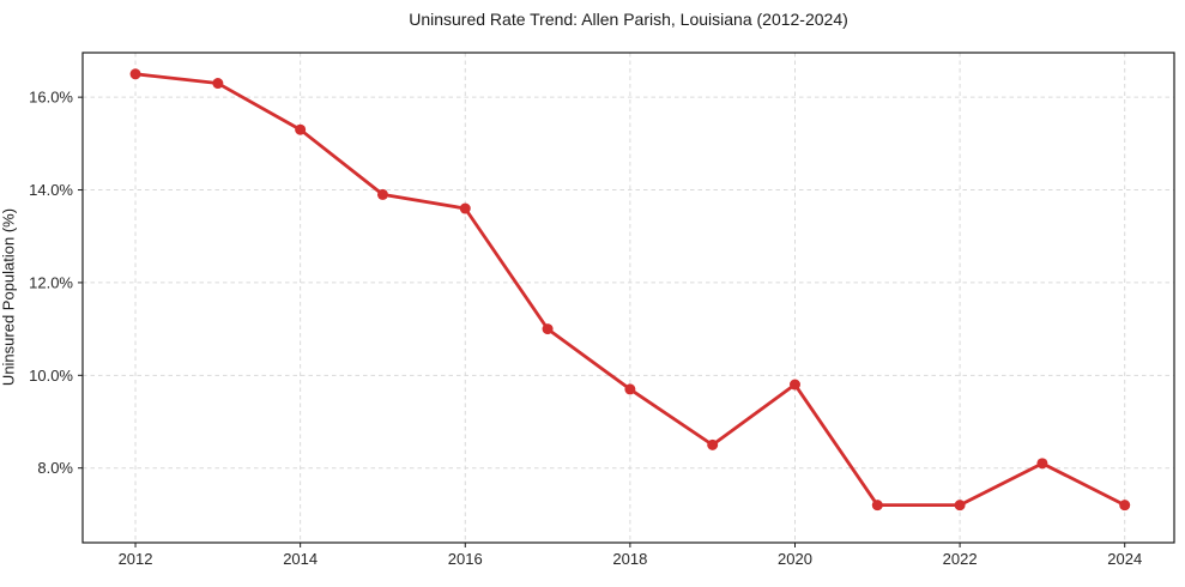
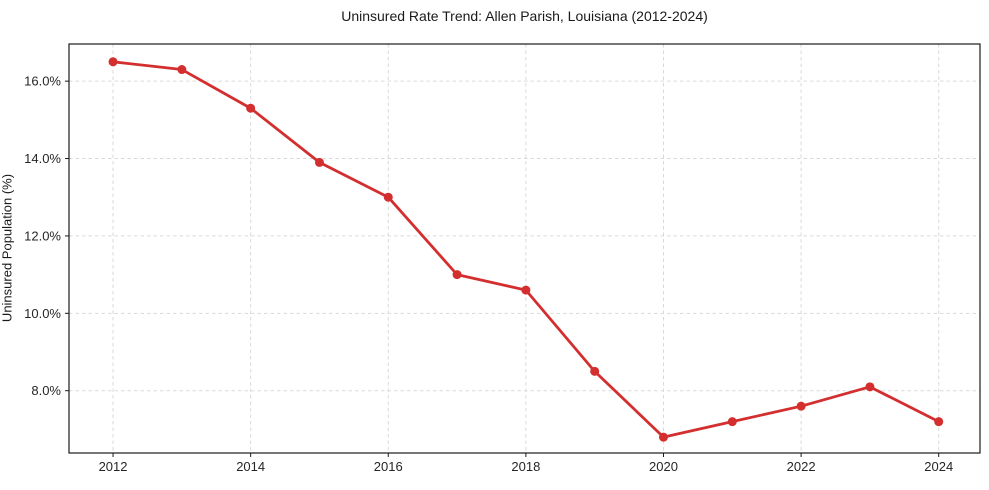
2016: 13.6% -> 13.0%
2018: 9.7% -> 10.6%
2020: 9.8% -> 6.8%
2022: 7.2% -> 7.6%
